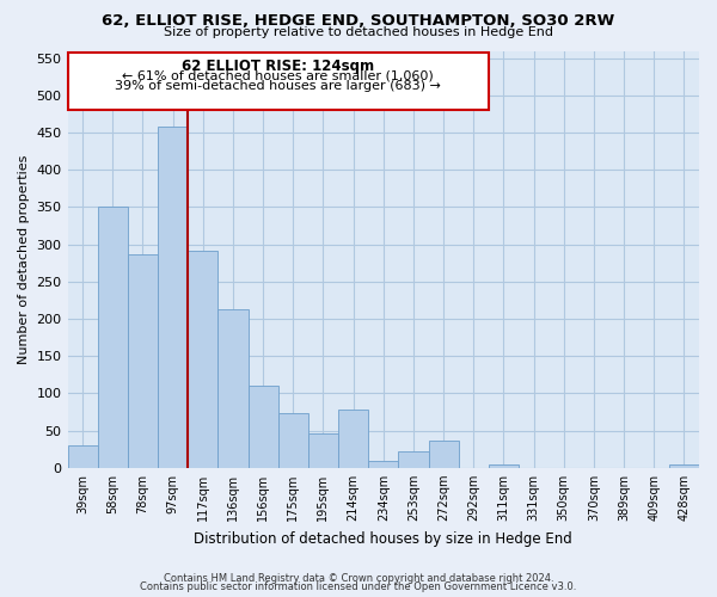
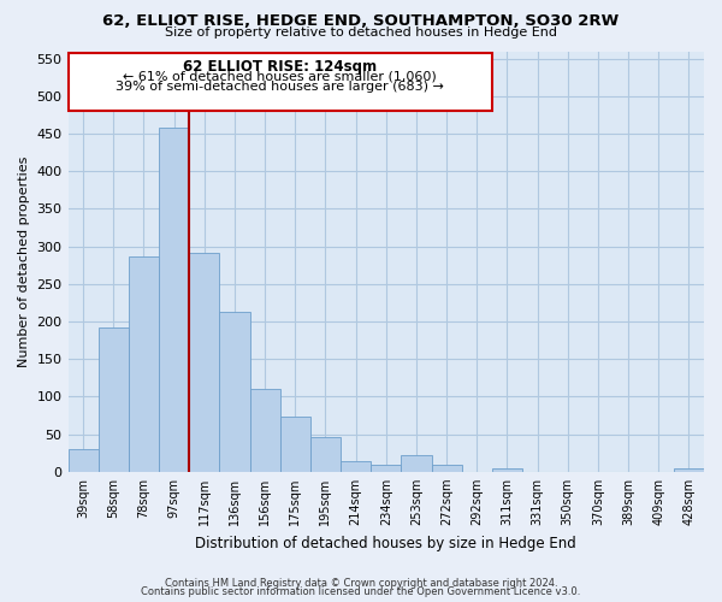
58sqm: 350 -> 192
214sqm: 78 -> 14
272sqm: 36 -> 9
